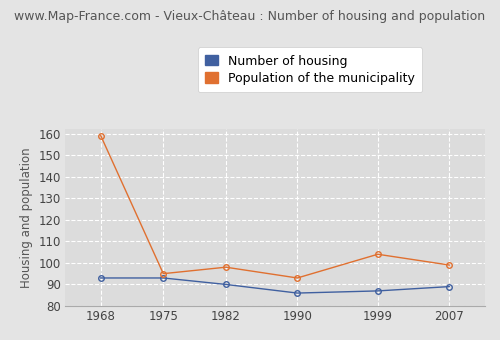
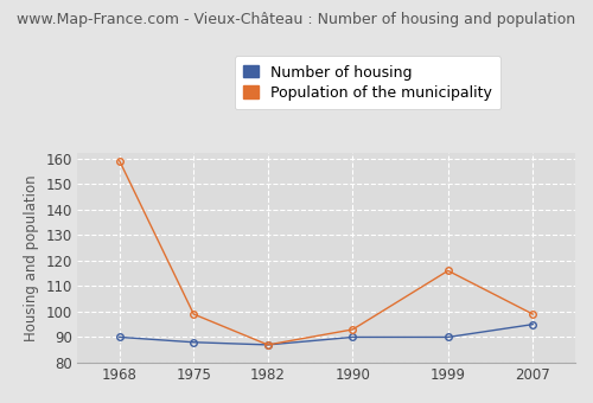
Number of housing/1968: 93 -> 90
Number of housing/1975: 93 -> 88
Population of the municipality/1975: 95 -> 99
Number of housing/1982: 90 -> 87
Population of the municipality/1982: 98 -> 87
Number of housing/1990: 86 -> 90
Number of housing/1999: 87 -> 90
Population of the municipality/1999: 104 -> 116
Number of housing/2007: 89 -> 95
